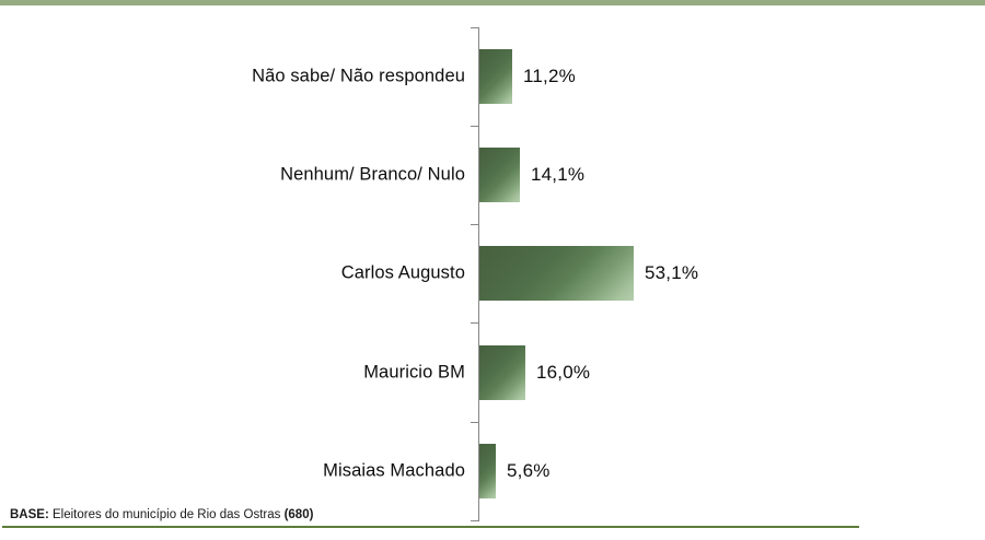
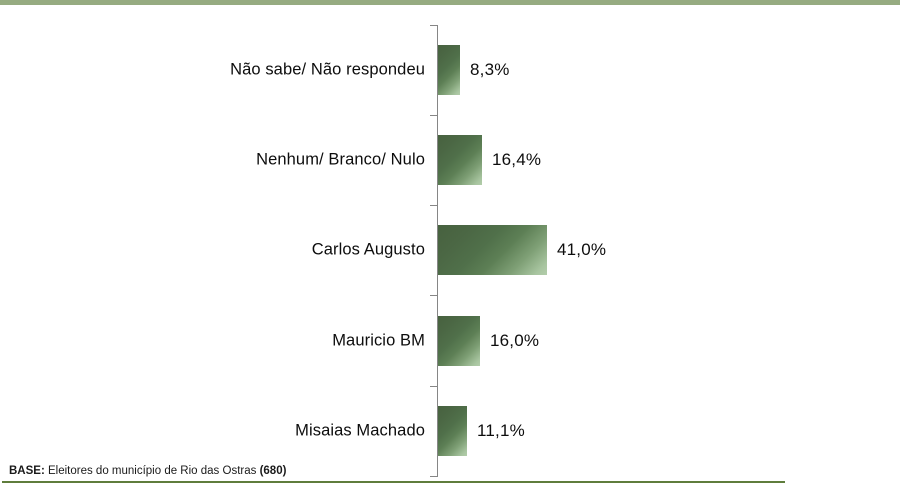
Não sabe/ Não respondeu: 11,2% -> 8,3%
Nenhum/ Branco/ Nulo: 14,1% -> 16,4%
Carlos Augusto: 53,1% -> 41,0%
Misaias Machado: 5,6% -> 11,1%
